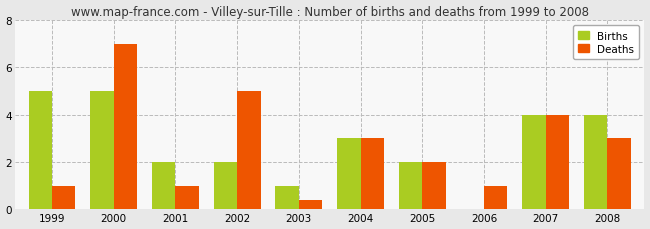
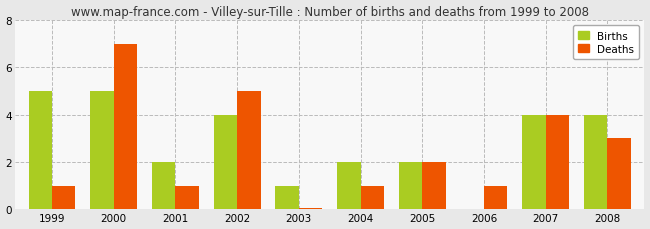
Births/2002: 2 -> 4
Deaths/2003: 0.40 -> 0.05
Births/2004: 3 -> 2
Deaths/2004: 3.00 -> 1.00
